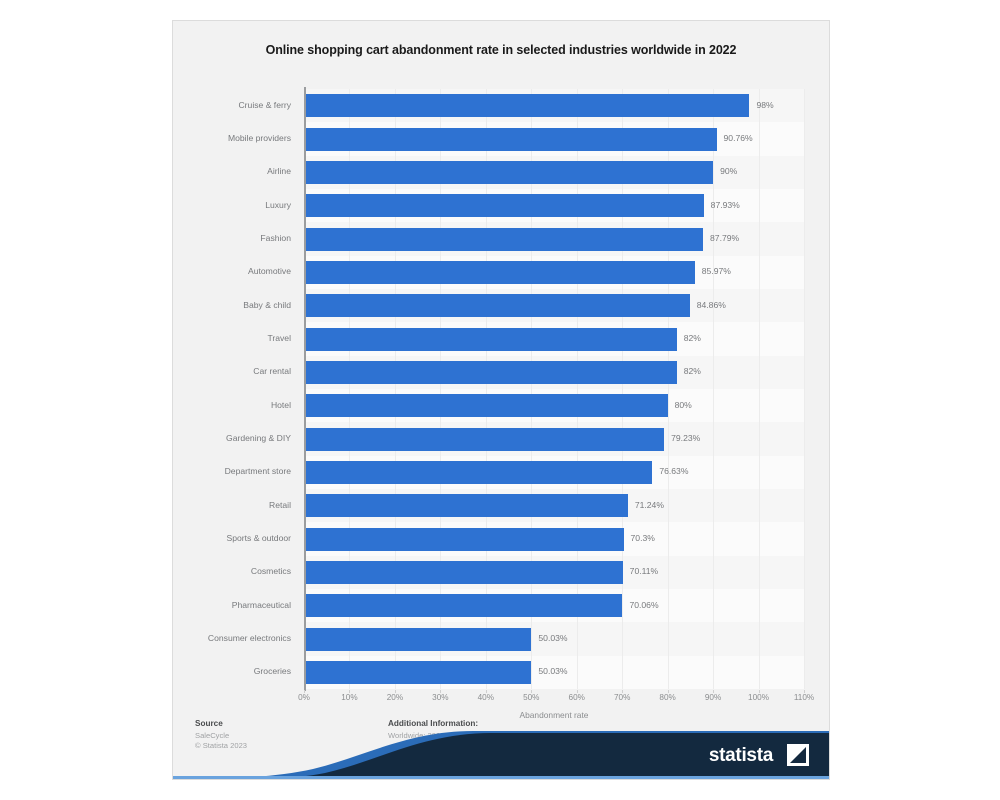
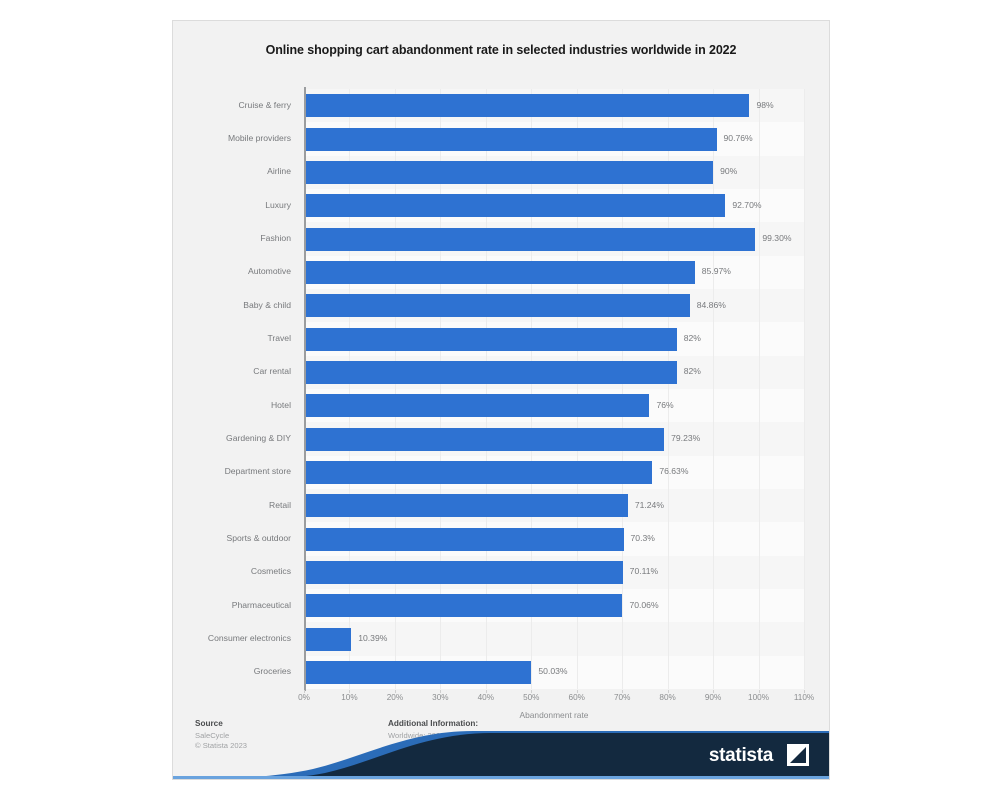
Luxury: 87.93% -> 92.70%
Fashion: 87.79% -> 99.30%
Hotel: 80% -> 76%
Consumer electronics: 50.03% -> 10.39%
